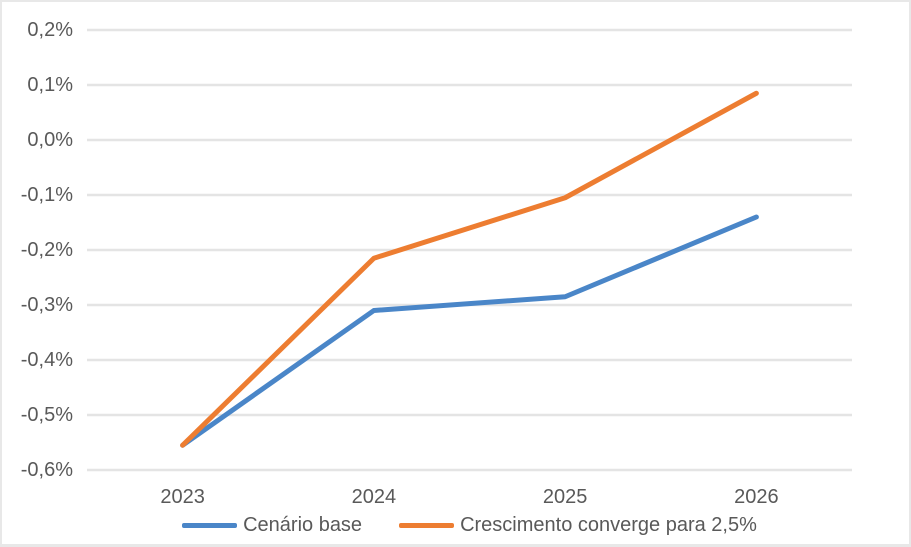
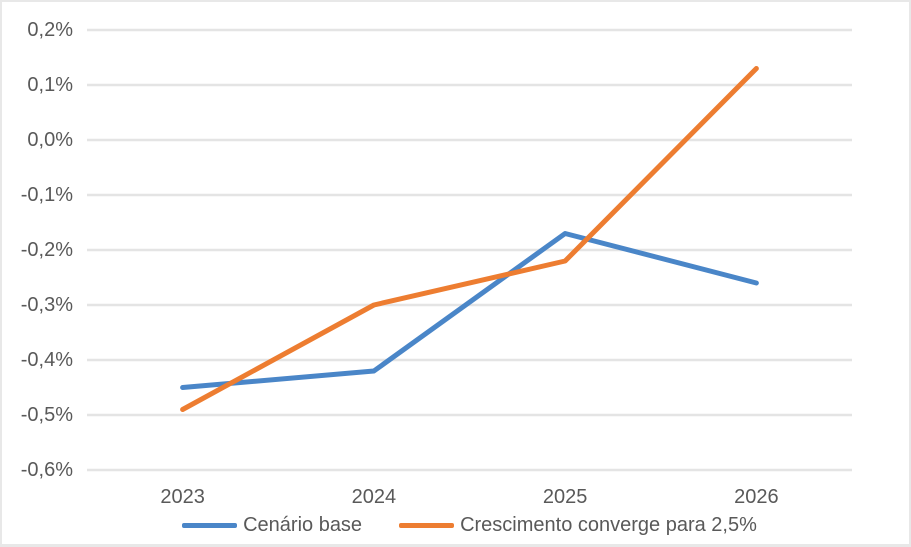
Cenário base/2023: -0,56% -> -0,45%
Crescimento converge para 2,5%/2023: -0,56% -> -0,49%
Cenário base/2024: -0,31% -> -0,42%
Crescimento converge para 2,5%/2024: -0,21% -> -0,30%
Cenário base/2025: -0,28% -> -0,17%
Crescimento converge para 2,5%/2025: -0,10% -> -0,22%
Cenário base/2026: -0,14% -> -0,26%
Crescimento converge para 2,5%/2026: 0,09% -> 0,13%
